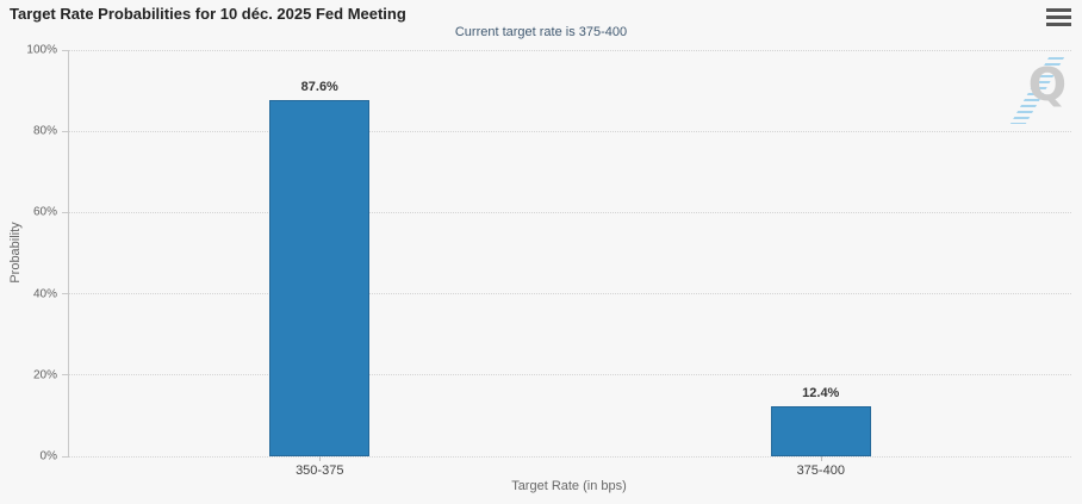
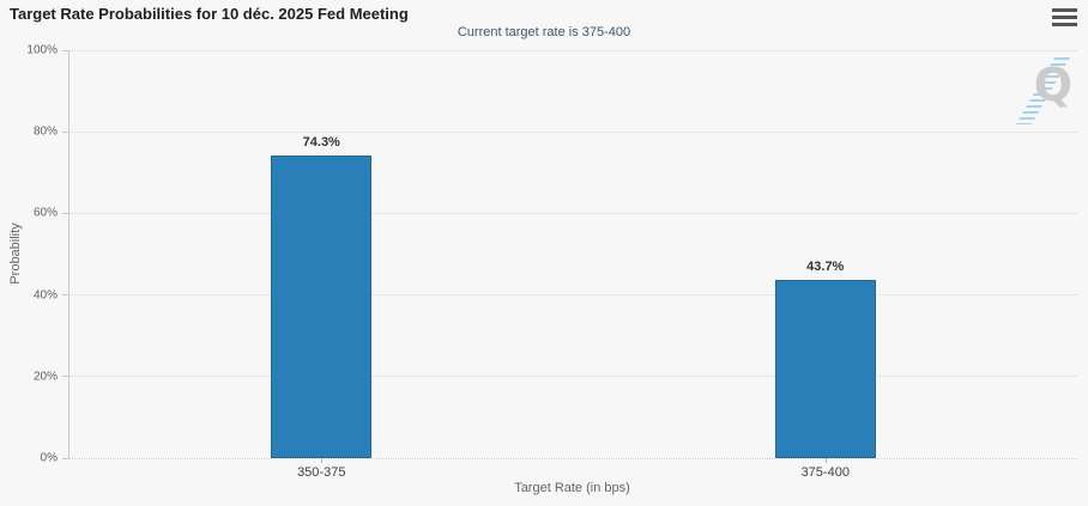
350-375: 87.6% -> 74.3%
375-400: 12.4% -> 43.7%
